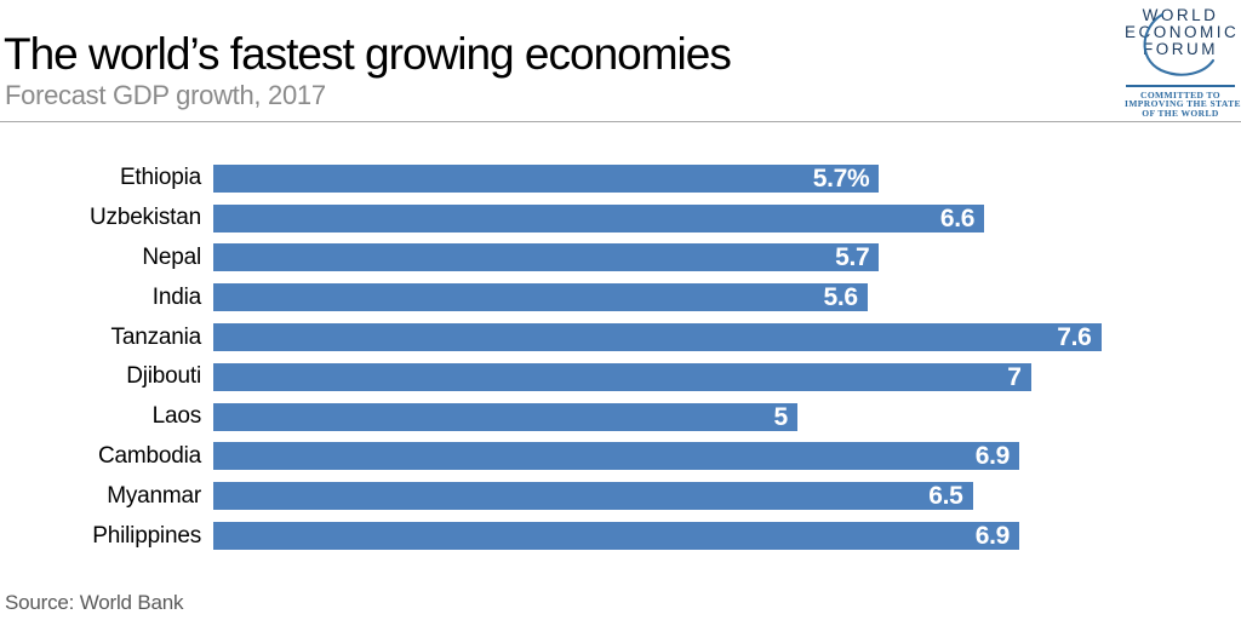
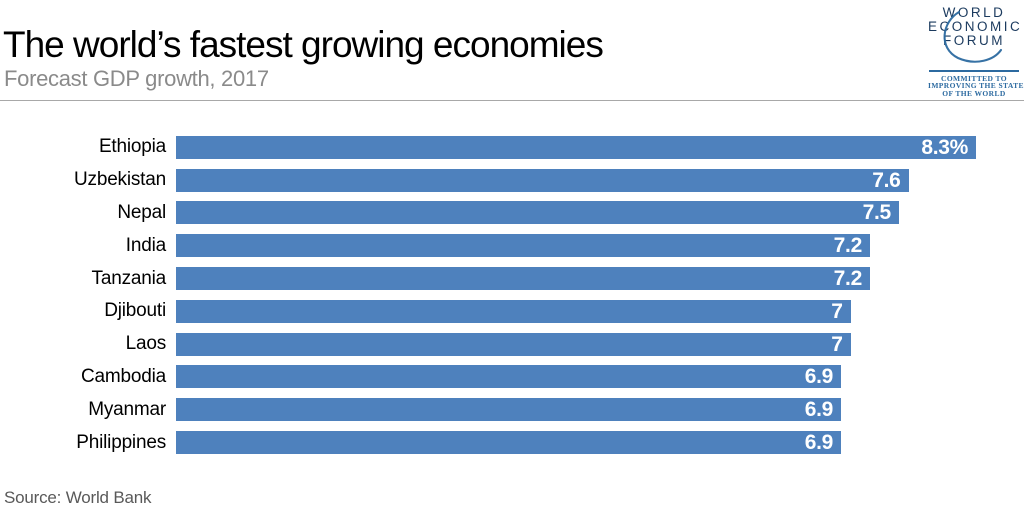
Ethiopia: 5.7% -> 8.3%
Uzbekistan: 6.6 -> 7.6
Nepal: 5.7 -> 7.5
India: 5.6 -> 7.2
Tanzania: 7.6 -> 7.2
Laos: 5 -> 7
Myanmar: 6.5 -> 6.9
